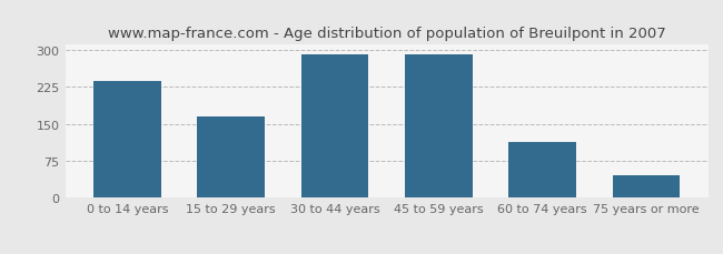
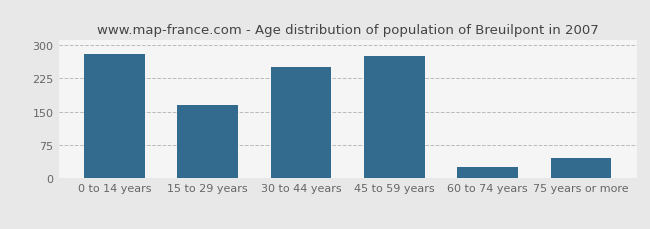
0 to 14 years: 237 -> 280
30 to 44 years: 291 -> 250
45 to 59 years: 291 -> 275
60 to 74 years: 113 -> 25
